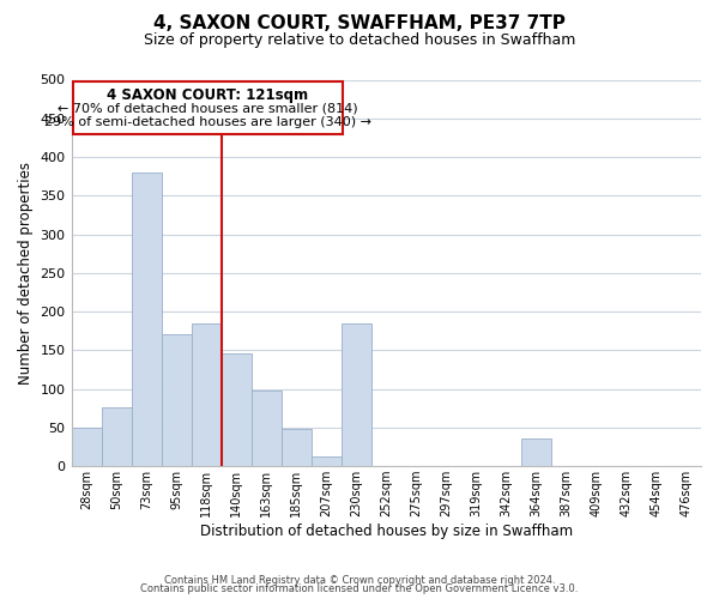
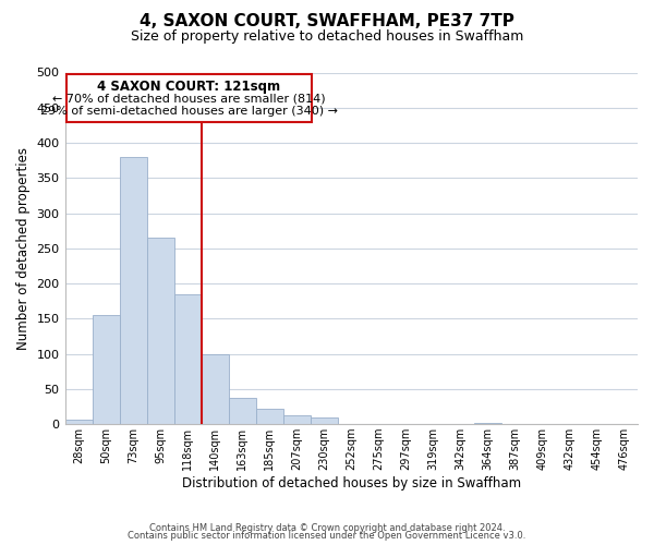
28sqm: 50 -> 6
50sqm: 76 -> 155
95sqm: 170 -> 265
140sqm: 146 -> 100
163sqm: 98 -> 37
185sqm: 48 -> 22
230sqm: 184 -> 9
364sqm: 36 -> 2
